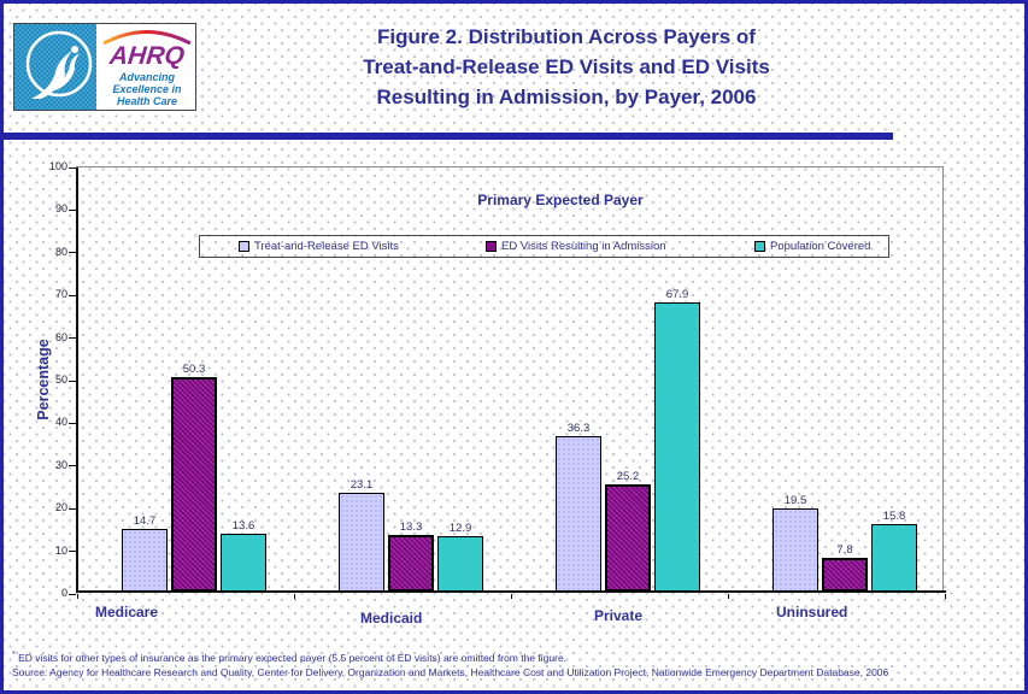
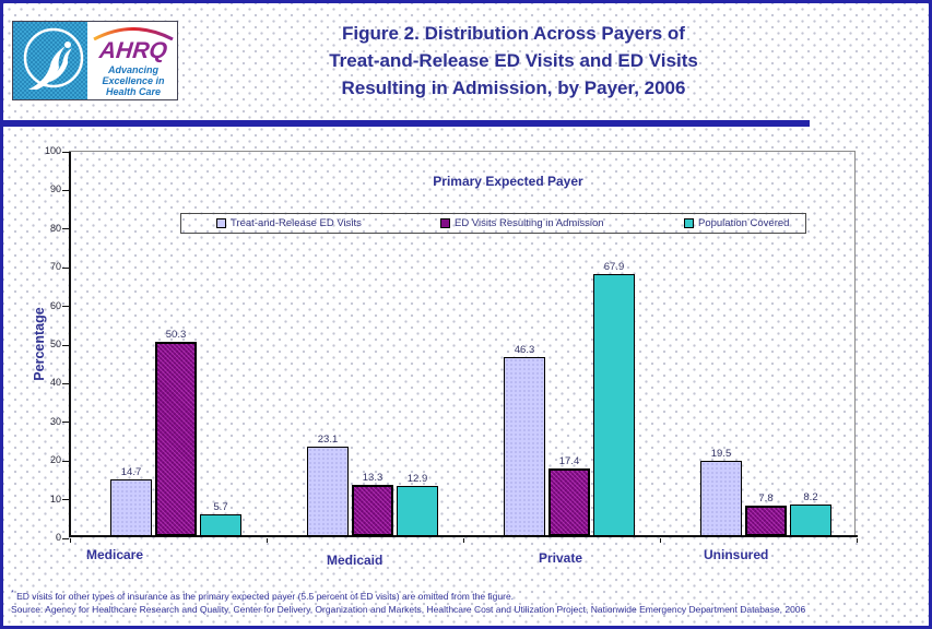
Population Covered/Medicare: 13.6 -> 5.7
Treat-and-Release ED Visits/Private: 36.3 -> 46.3
ED Visits Resulting in Admission/Private: 25.2 -> 17.4
Population Covered/Uninsured: 15.8 -> 8.2
